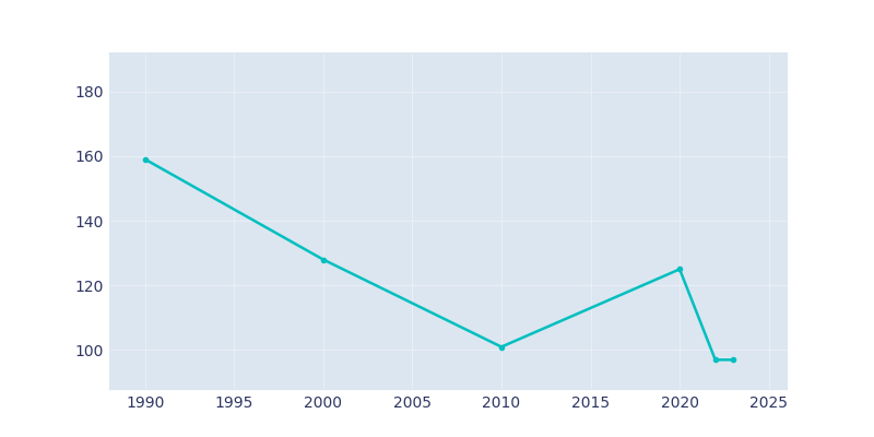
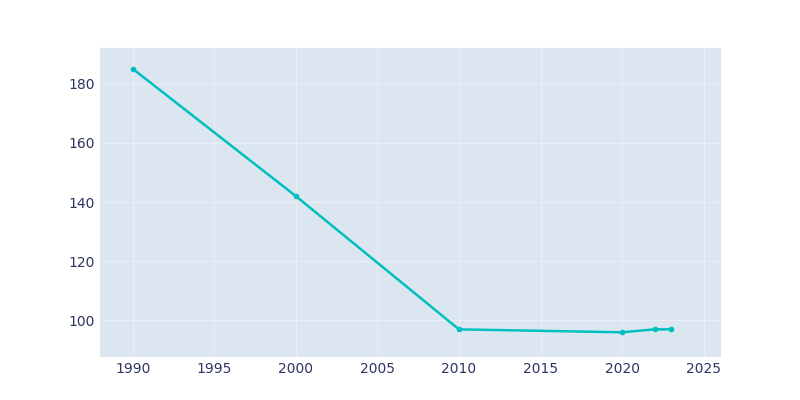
1990: 159 -> 185
2000: 128 -> 142
2010: 101 -> 97
2020: 125 -> 96
